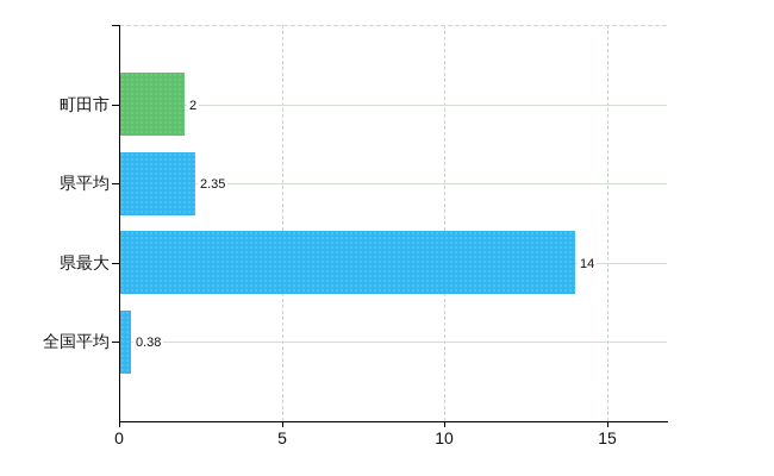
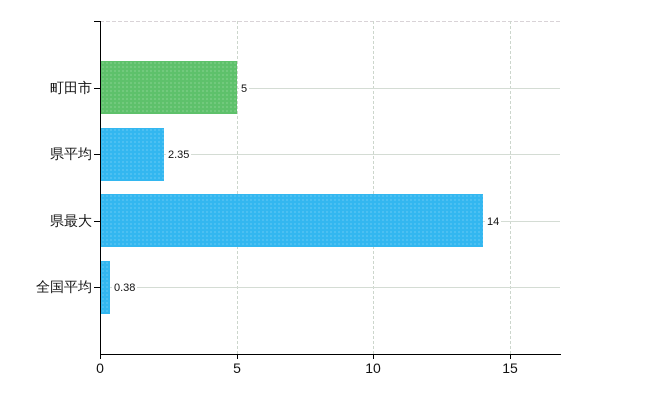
町田市: 2 -> 5
